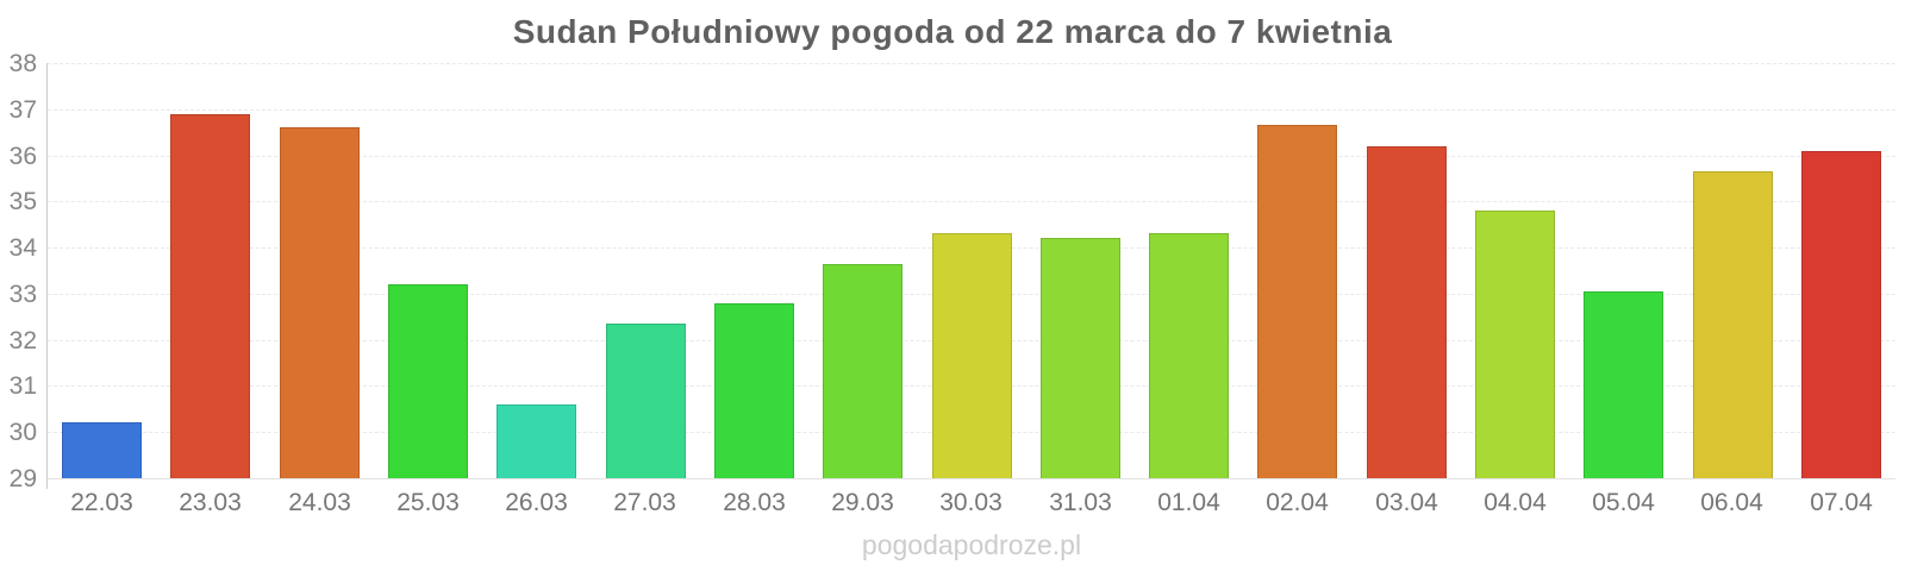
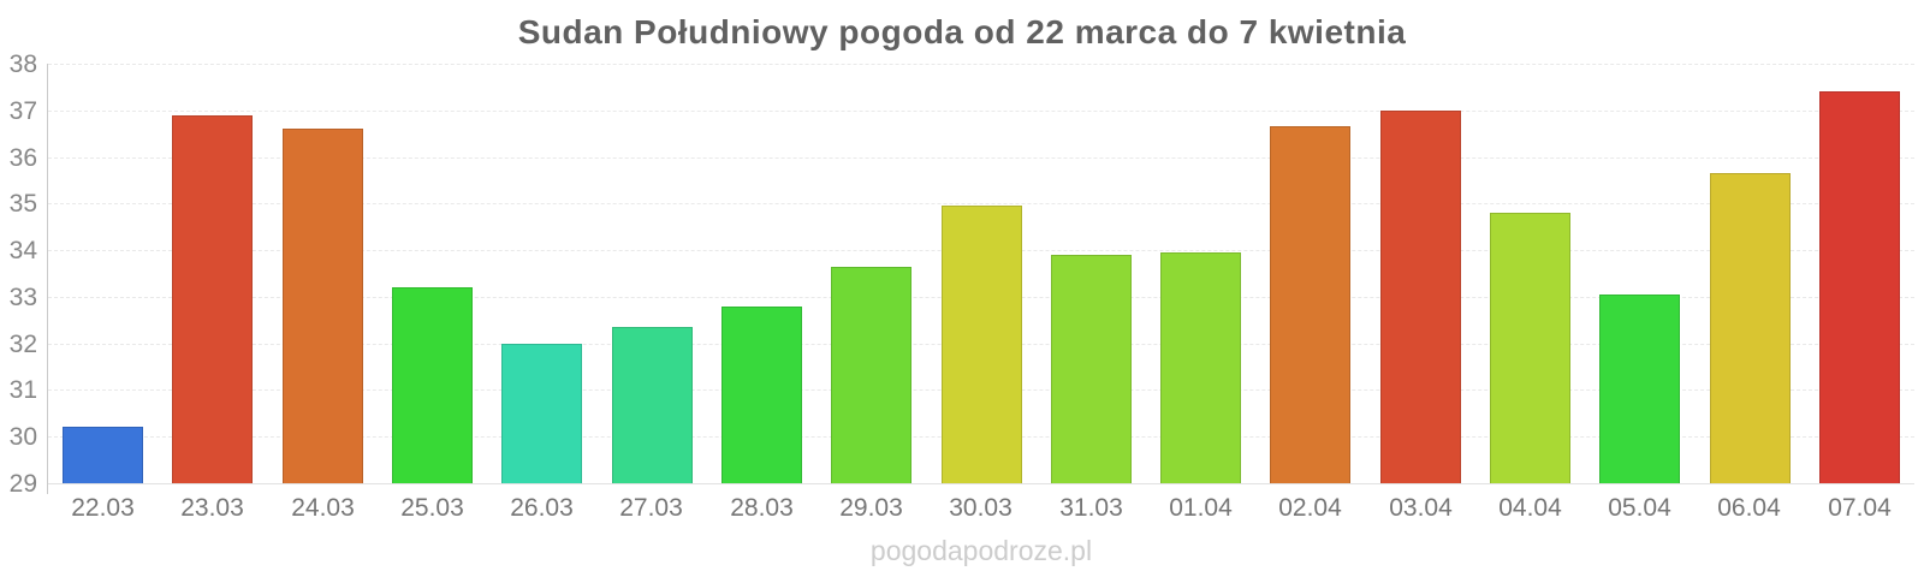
26.03: 30.6 -> 32.0
30.03: 34.3 -> 35.0
31.03: 34.2 -> 33.9
01.04: 34.3 -> 34.0
03.04: 36.2 -> 37.0
07.04: 36.1 -> 37.4
